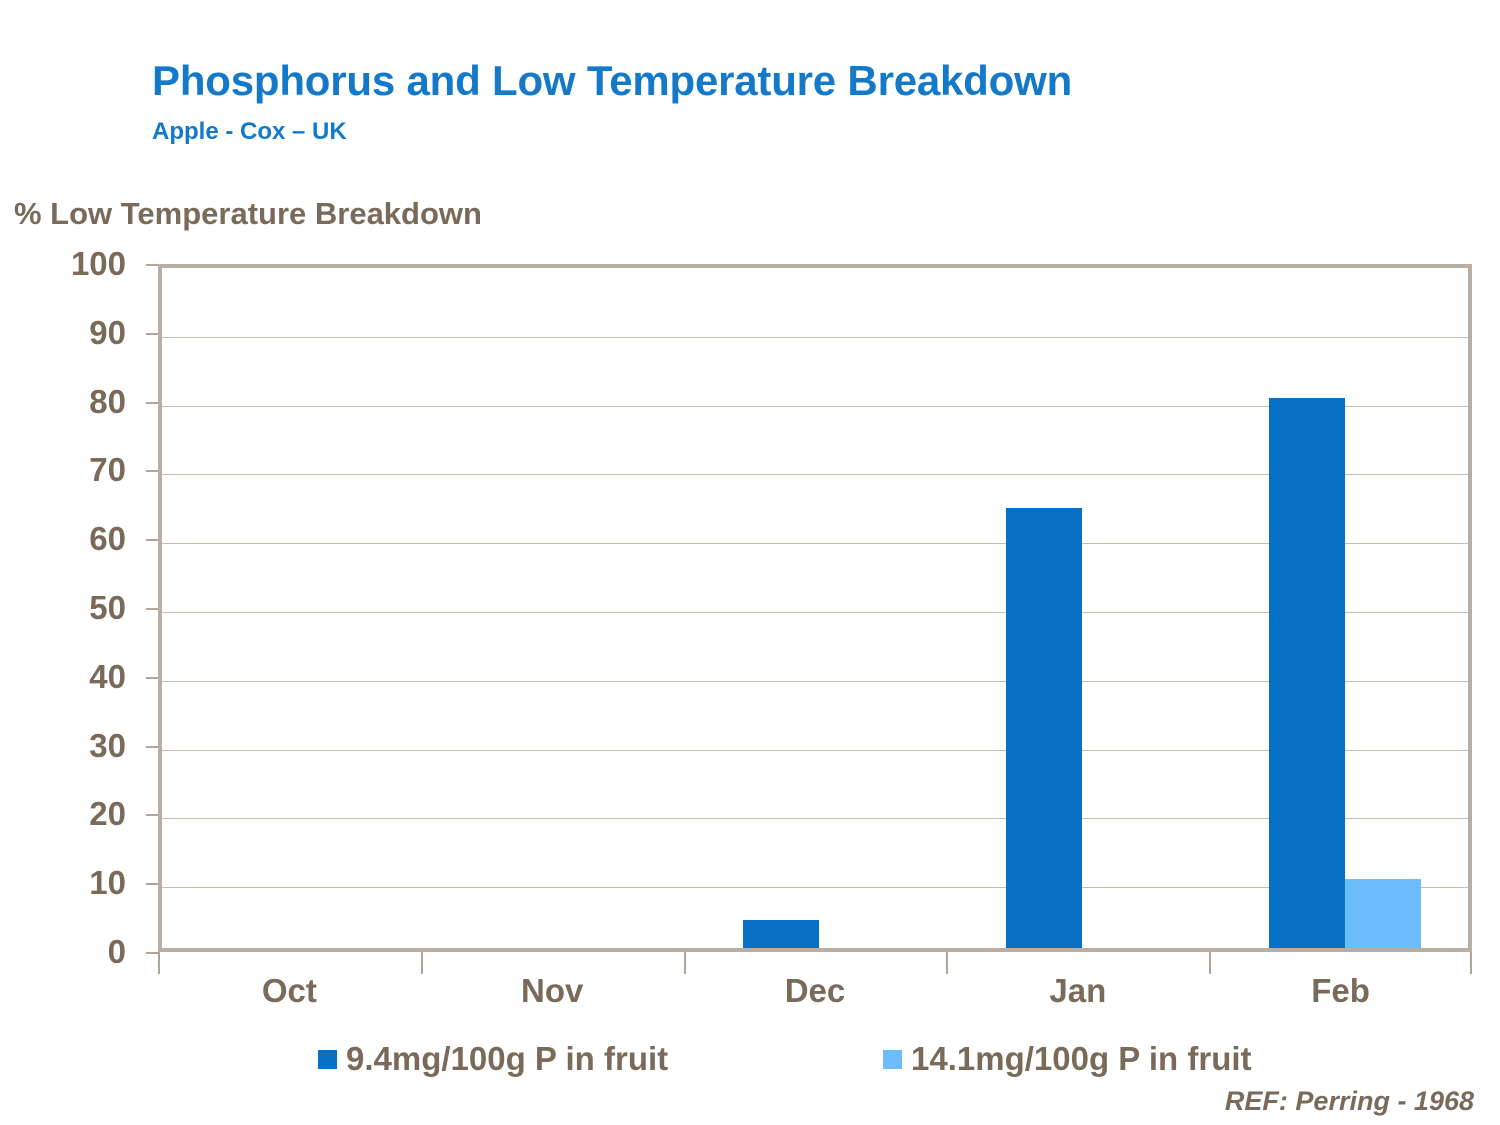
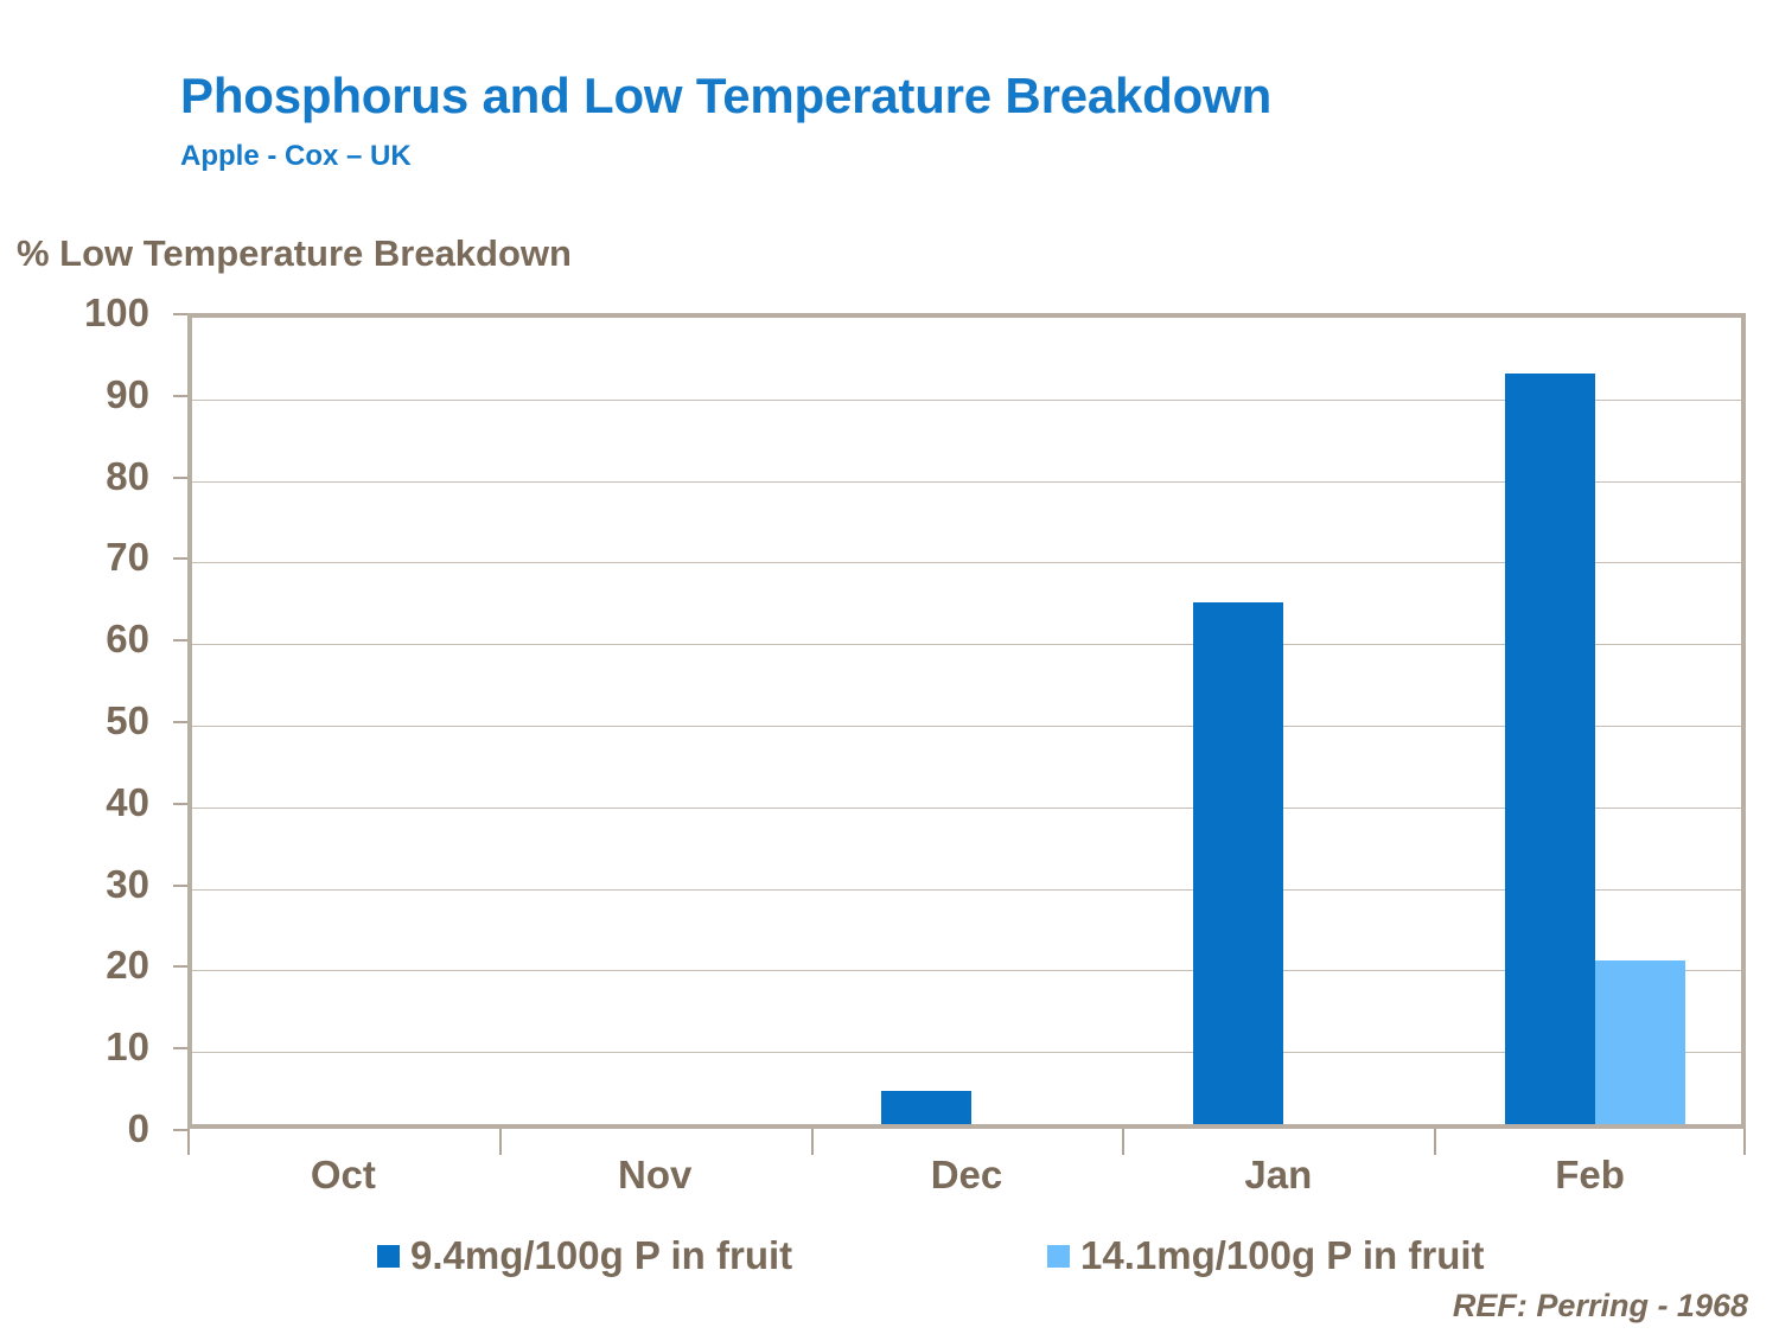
9.4mg/100g P in fruit/Feb: 80 -> 92
14.1mg/100g P in fruit/Feb: 10 -> 20
